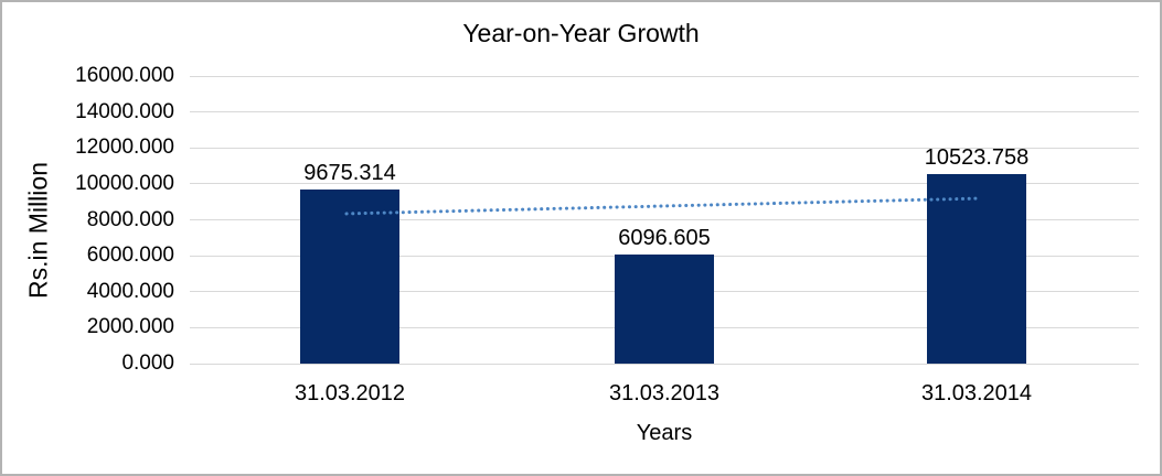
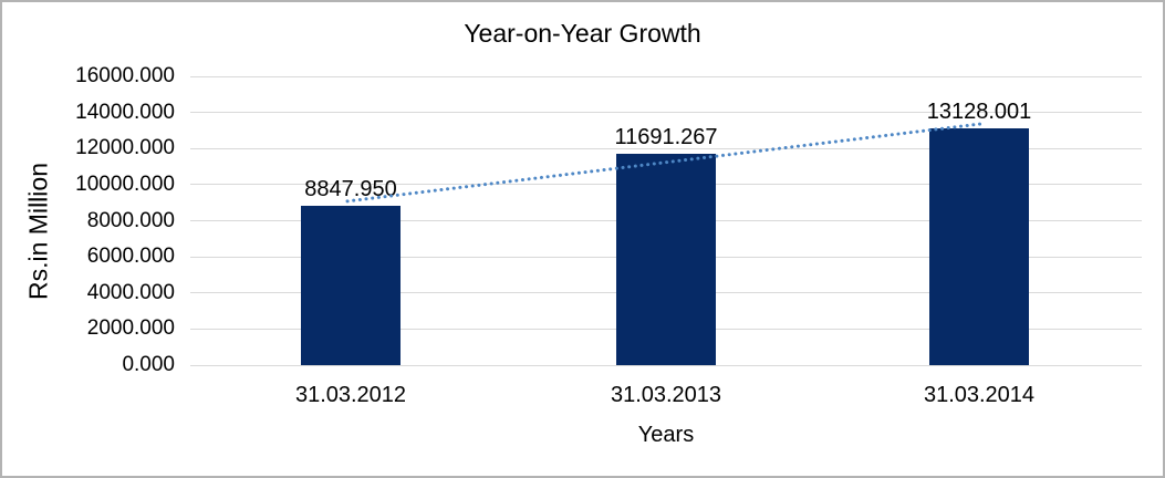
31.03.2012: 9675.314 -> 8847.950
31.03.2013: 6096.605 -> 11691.267
31.03.2014: 10523.758 -> 13128.001
